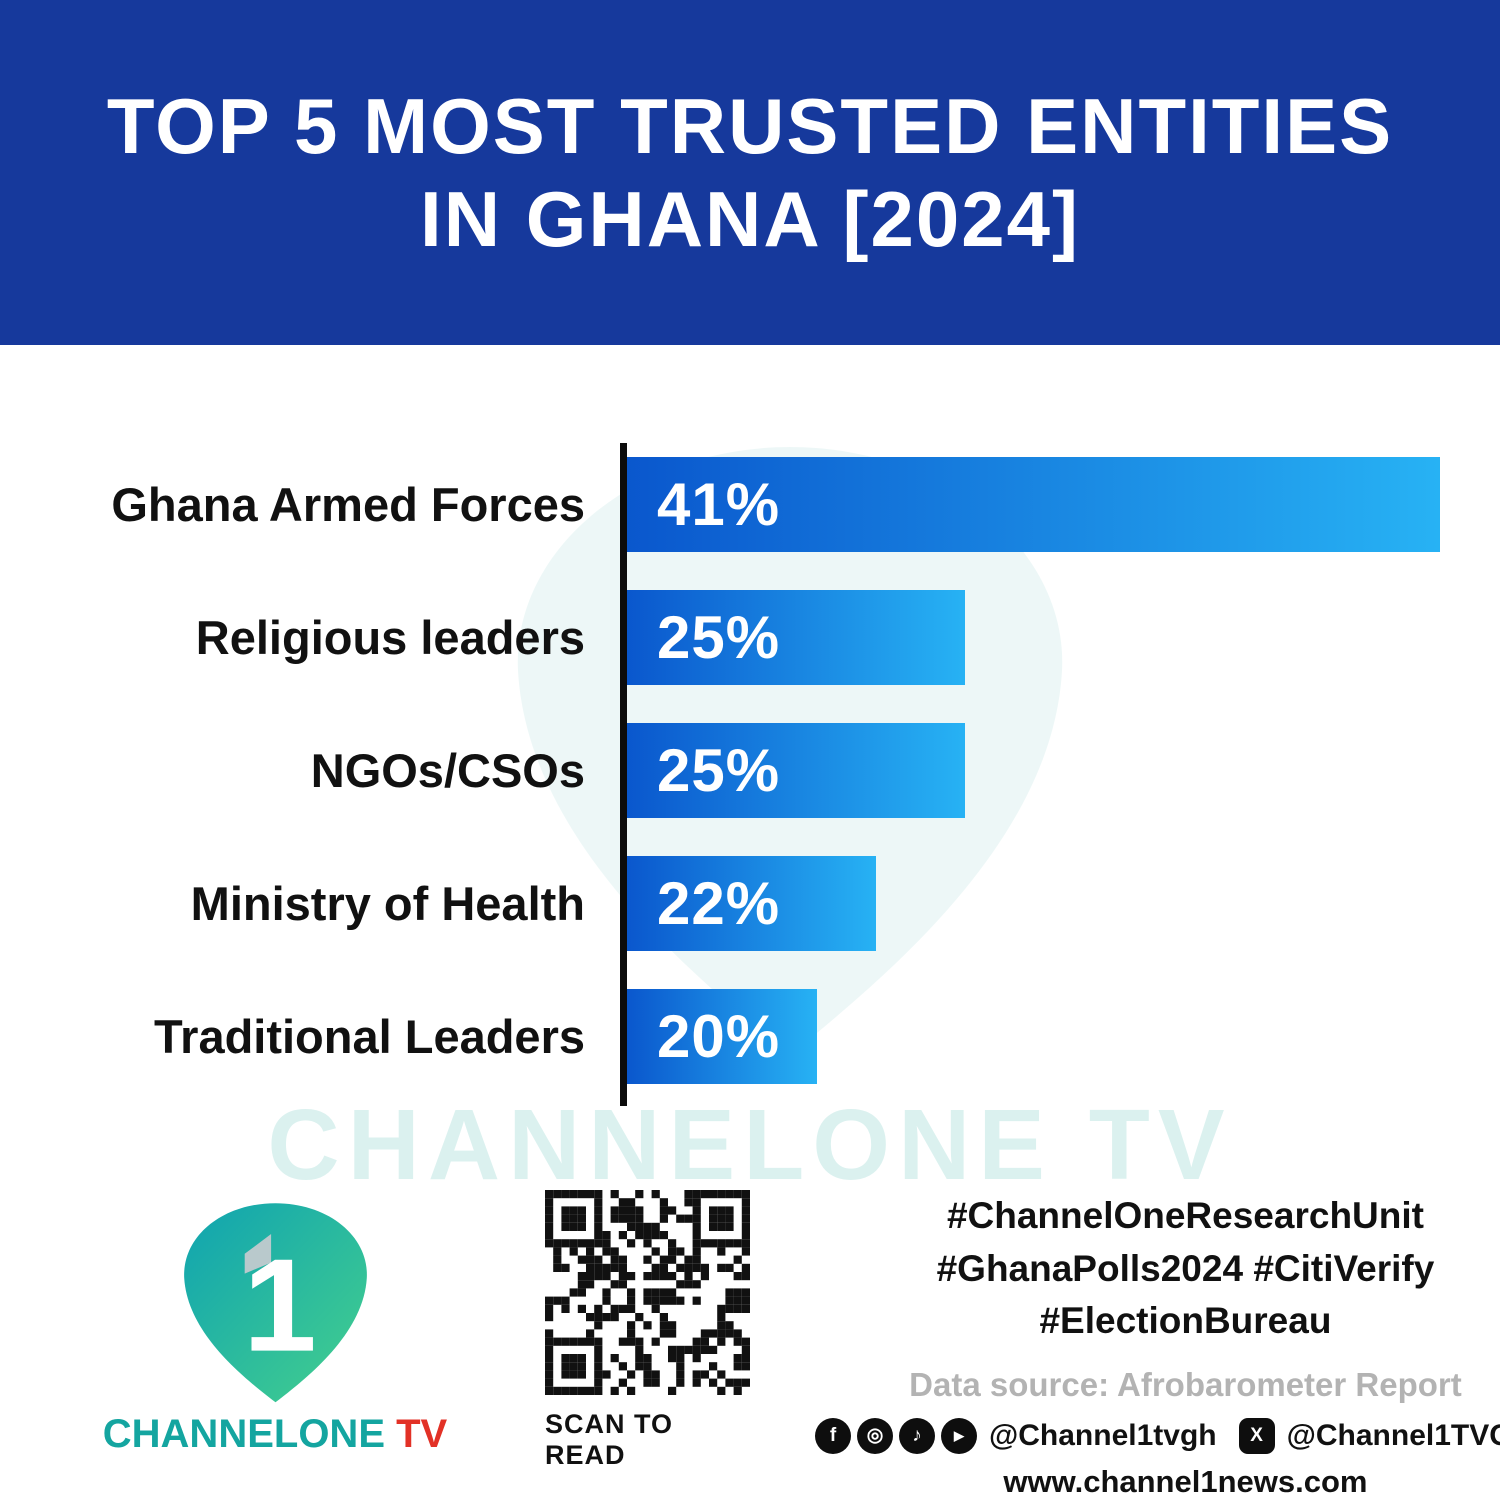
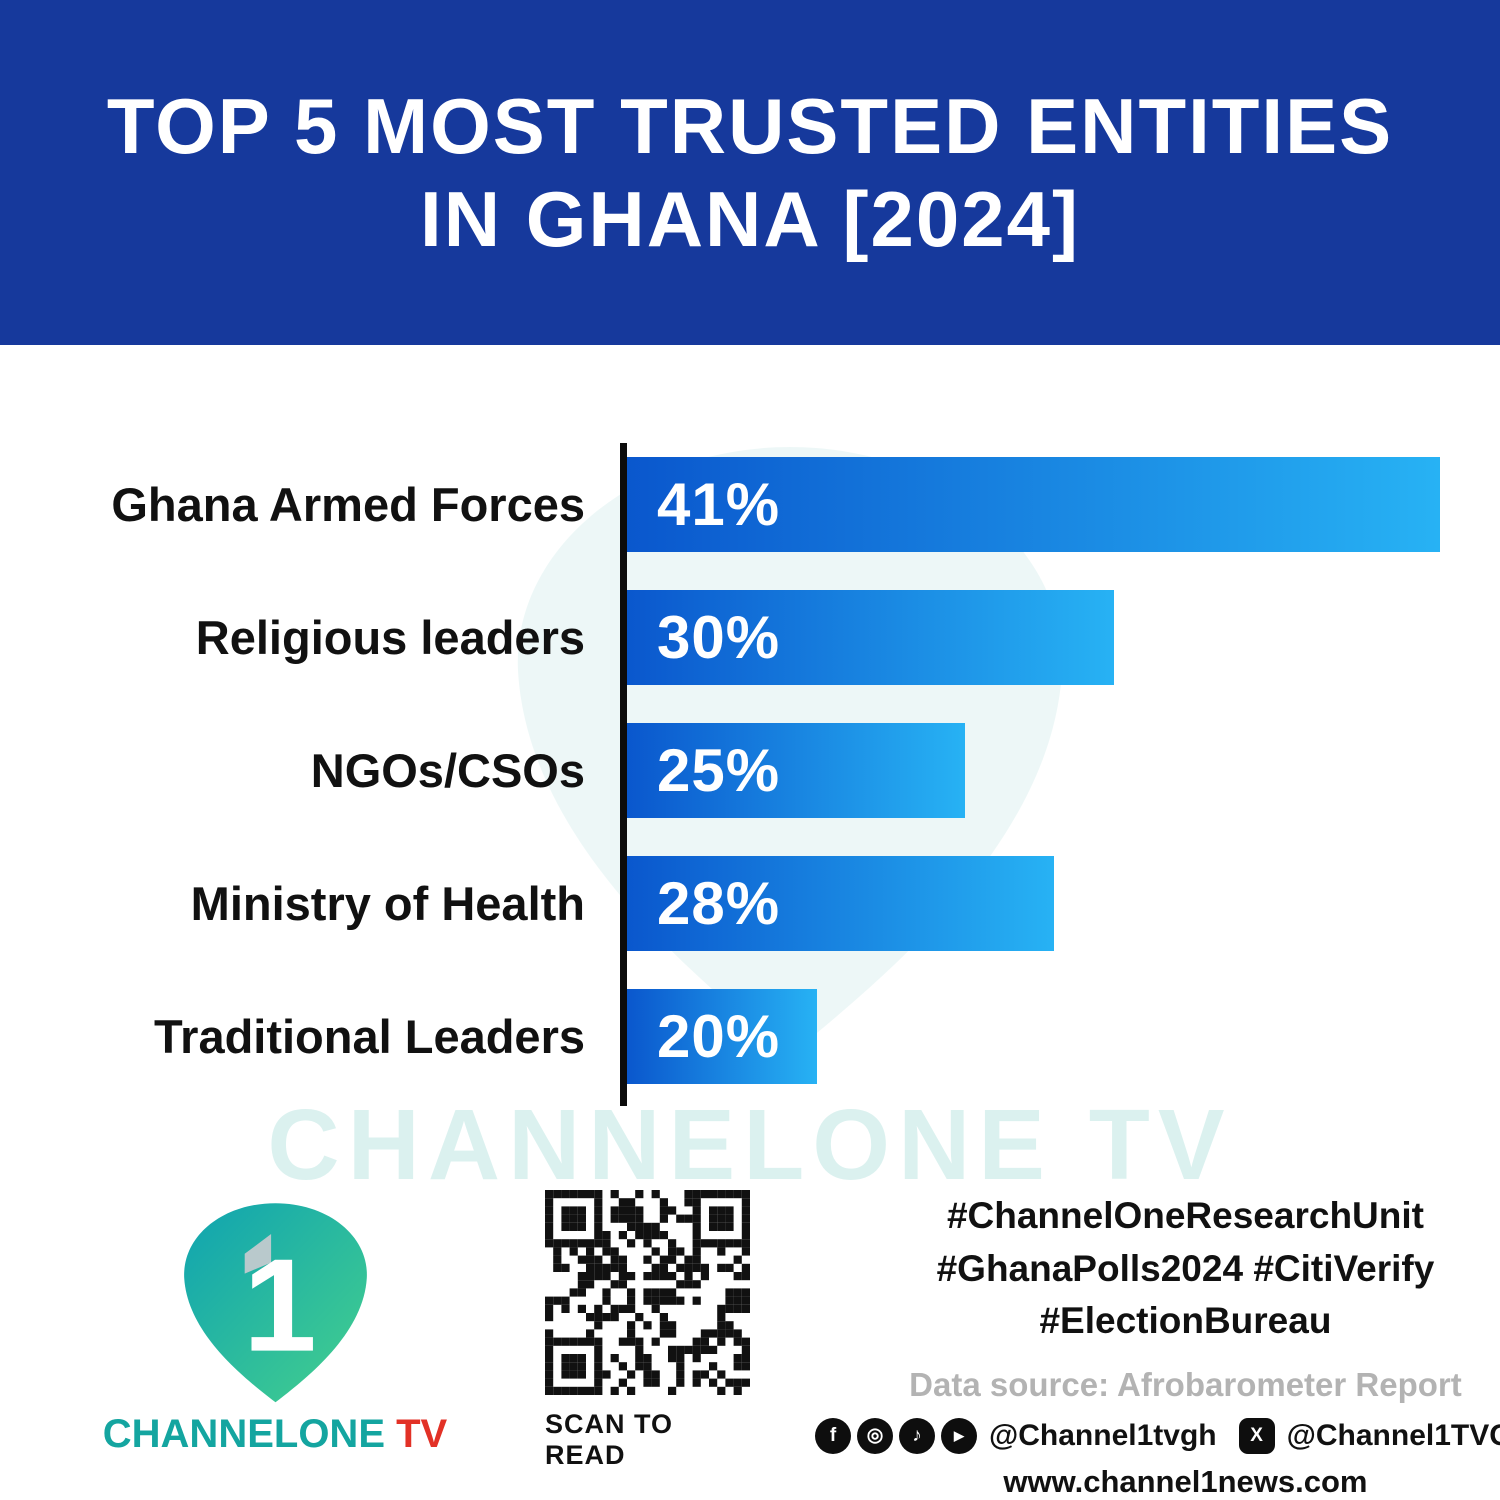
Religious leaders: 25% -> 30%
Ministry of Health: 22% -> 28%
